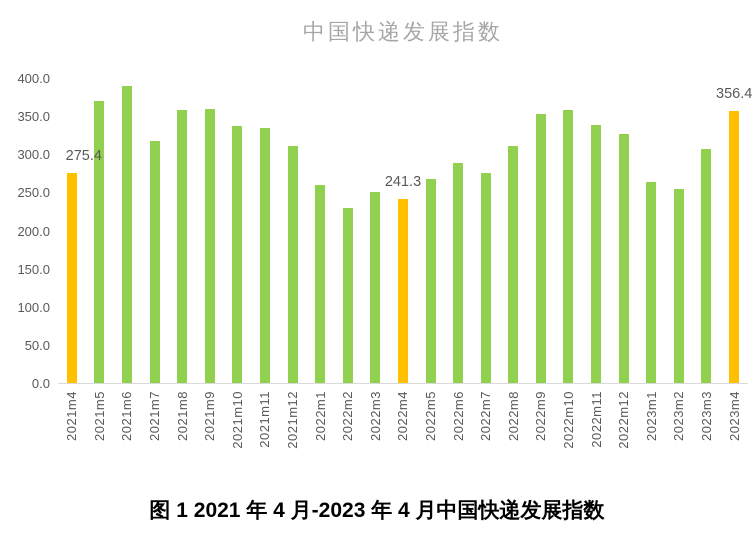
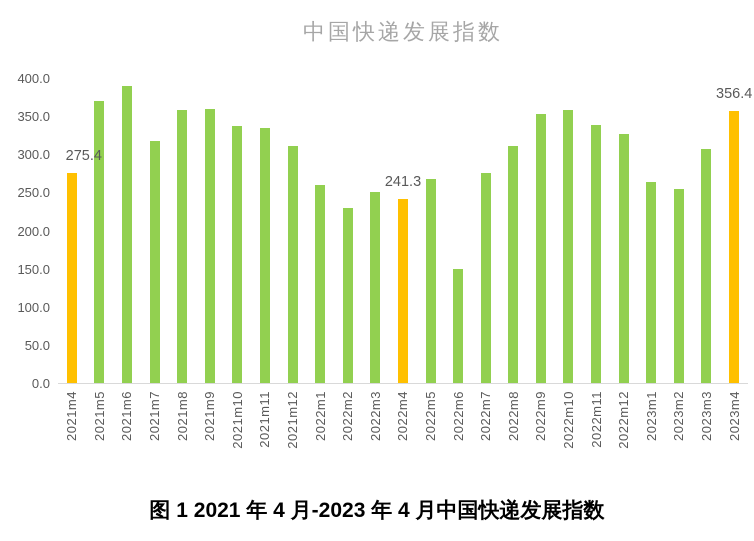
2022m6: 290 -> 150
